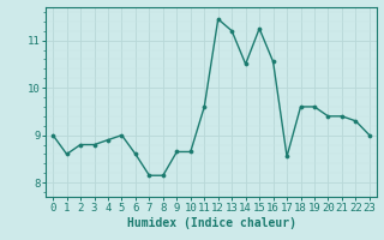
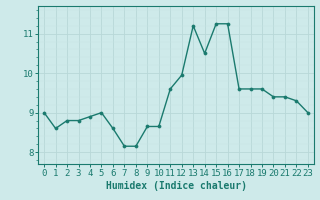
12: 11.45 -> 9.95
16: 10.55 -> 11.25
17: 8.55 -> 9.60
